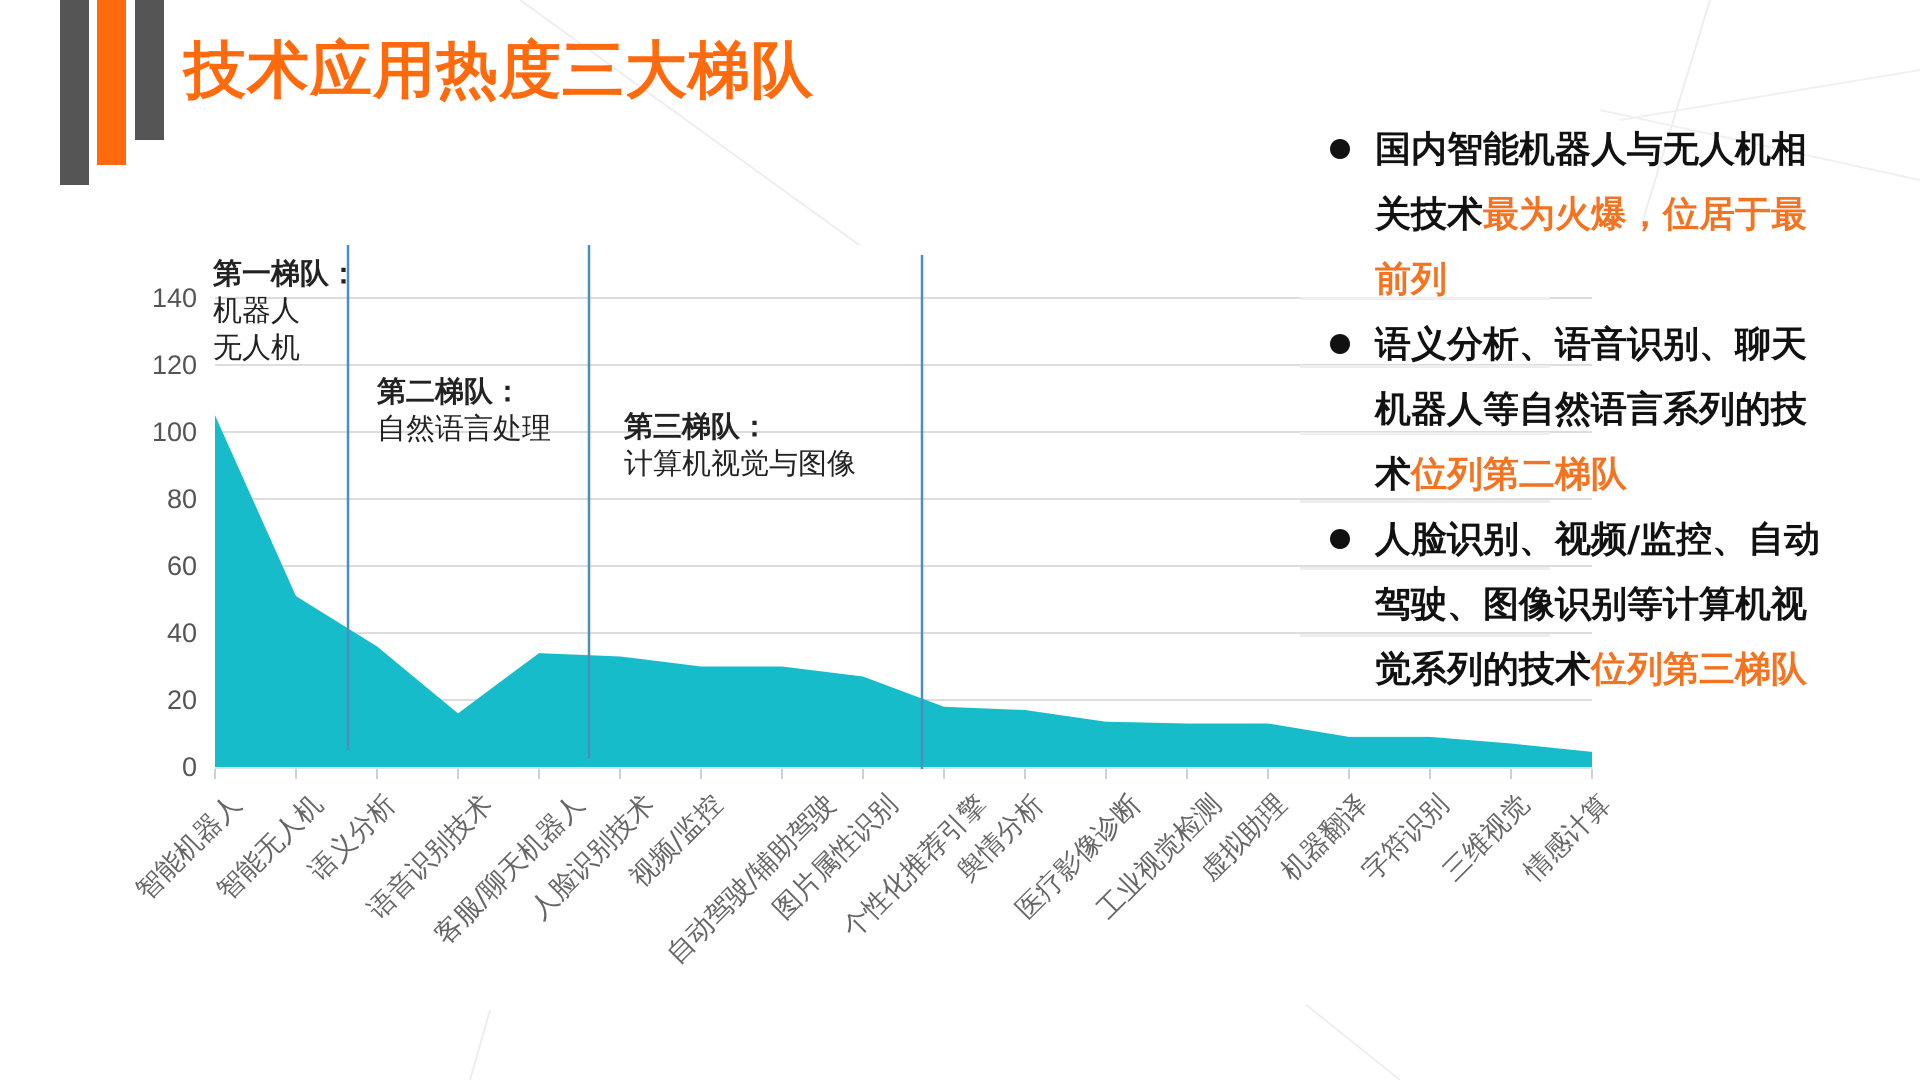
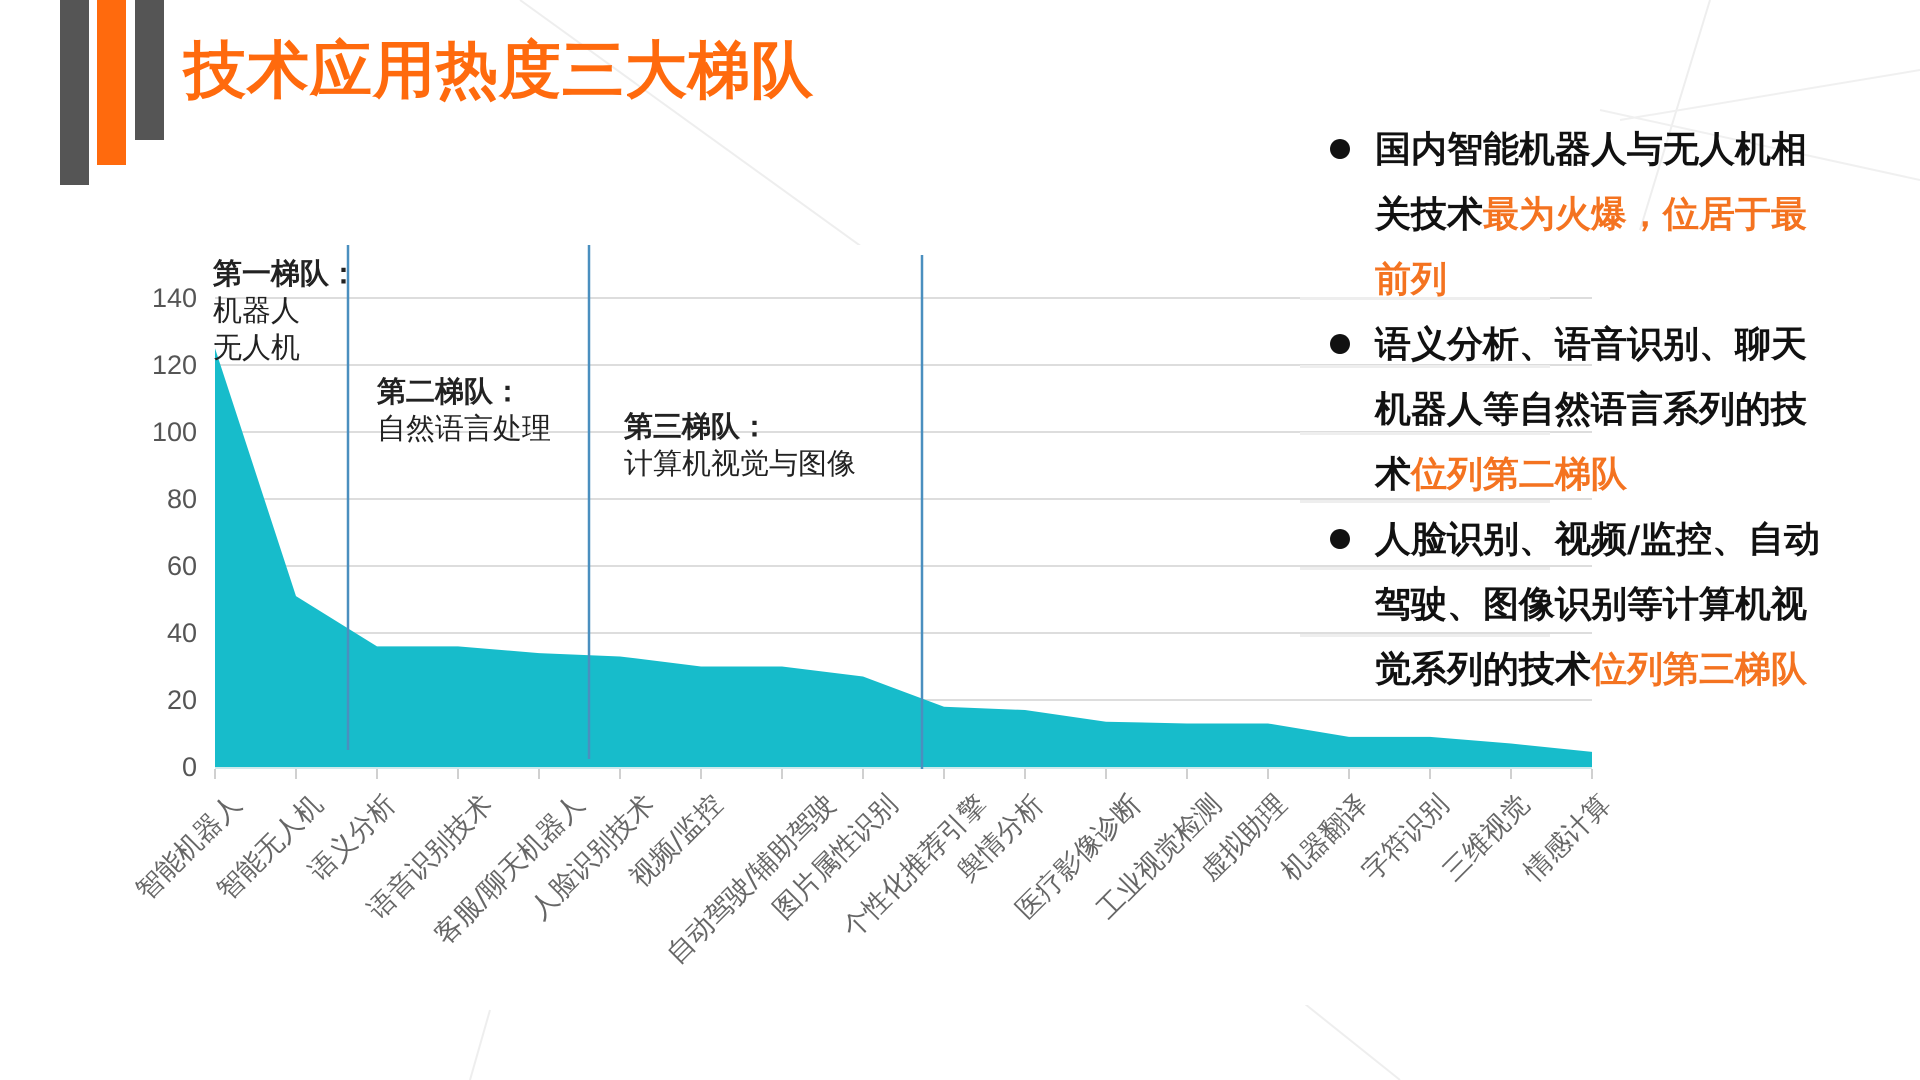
智能机器人: 105 -> 125
语音识别技术: 16 -> 36
